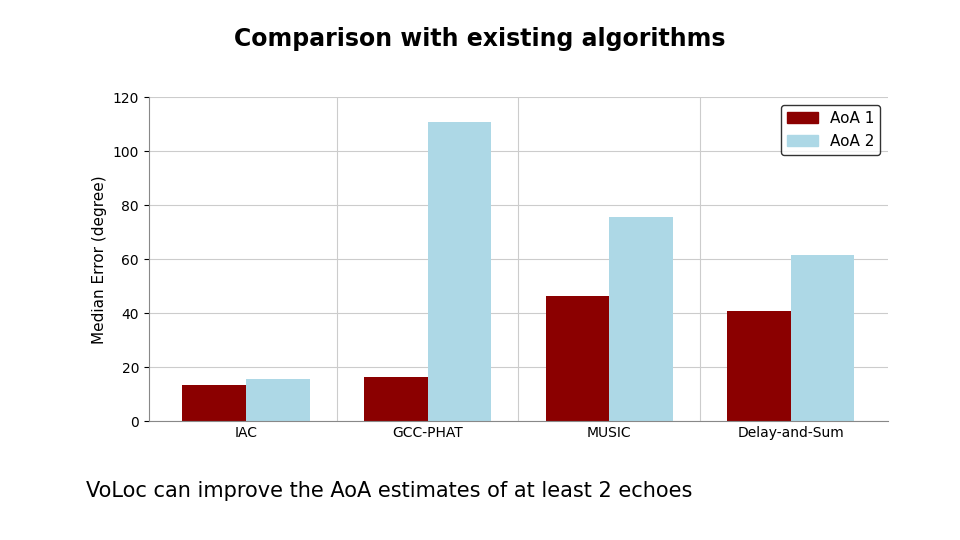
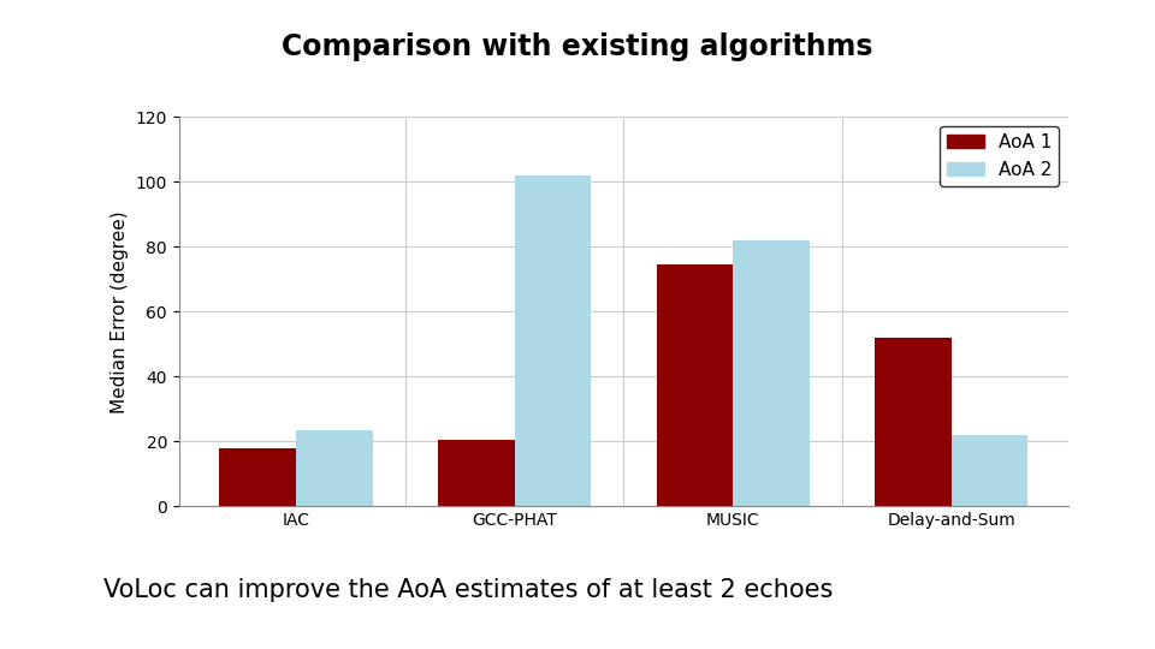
AoA 1/IAC: 13.5 -> 18.0
AoA 2/IAC: 15.5 -> 23.5
AoA 1/GCC-PHAT: 16.5 -> 20.5
AoA 2/GCC-PHAT: 111.0 -> 102.0
AoA 1/MUSIC: 46.5 -> 74.5
AoA 2/MUSIC: 75.5 -> 82.0
AoA 1/Delay-and-Sum: 41.0 -> 52.0
AoA 2/Delay-and-Sum: 61.5 -> 22.0
